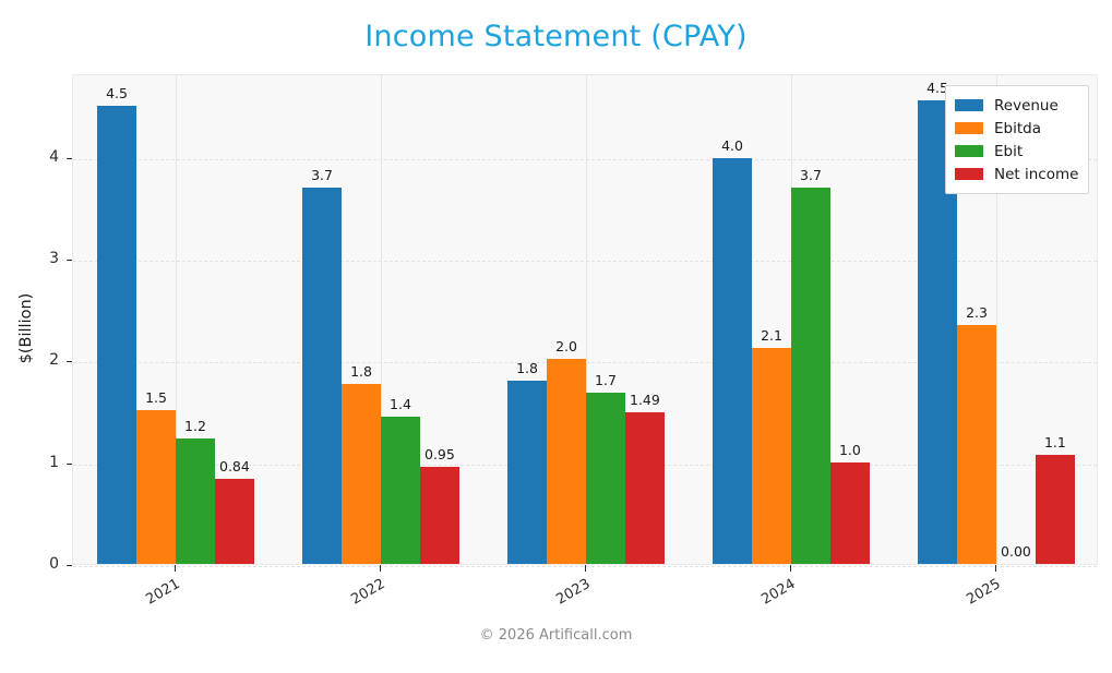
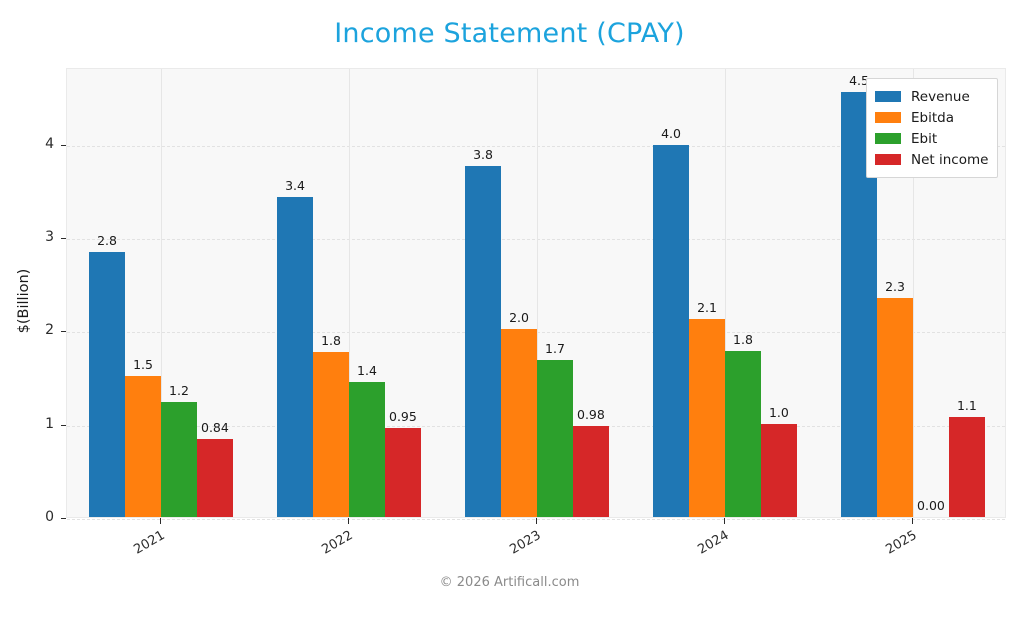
Revenue/2021: 4.5 -> 2.8
Revenue/2022: 3.7 -> 3.4
Revenue/2023: 1.8 -> 3.8
Net income/2023: 1.49 -> 0.98
Ebit/2024: 3.7 -> 1.8
